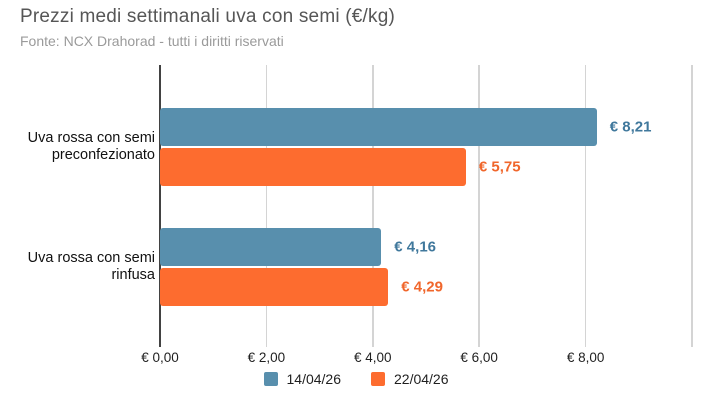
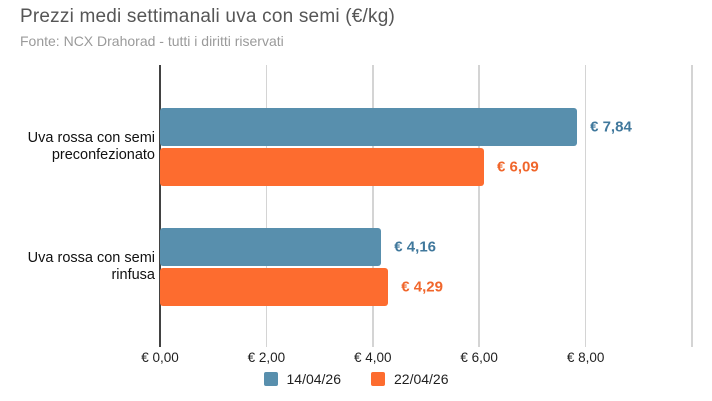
14/04/26/Uva rossa con semi preconfezionato: 8,21 -> 7,84
22/04/26/Uva rossa con semi preconfezionato: 5,75 -> 6,09
